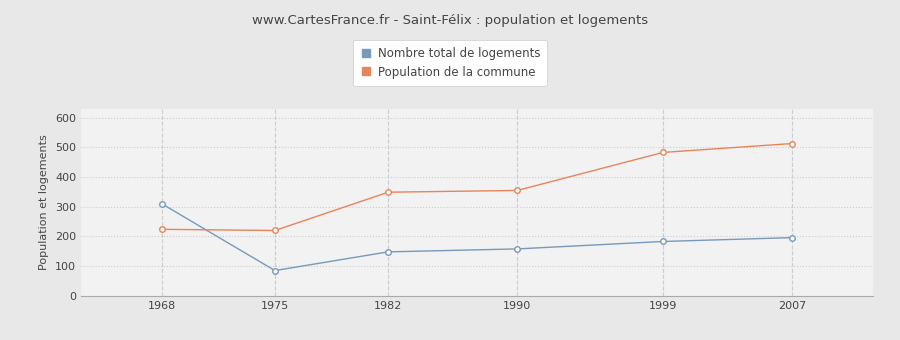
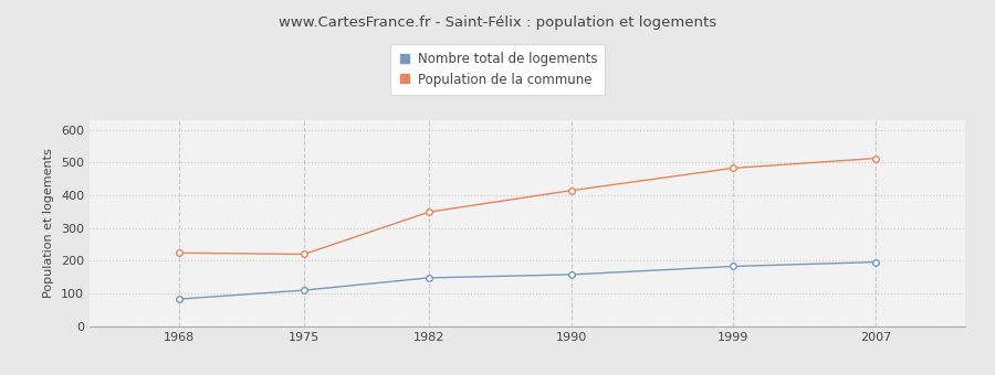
Nombre total de logements/1968: 310 -> 83
Nombre total de logements/1975: 85 -> 110
Population de la commune/1990: 355 -> 415
